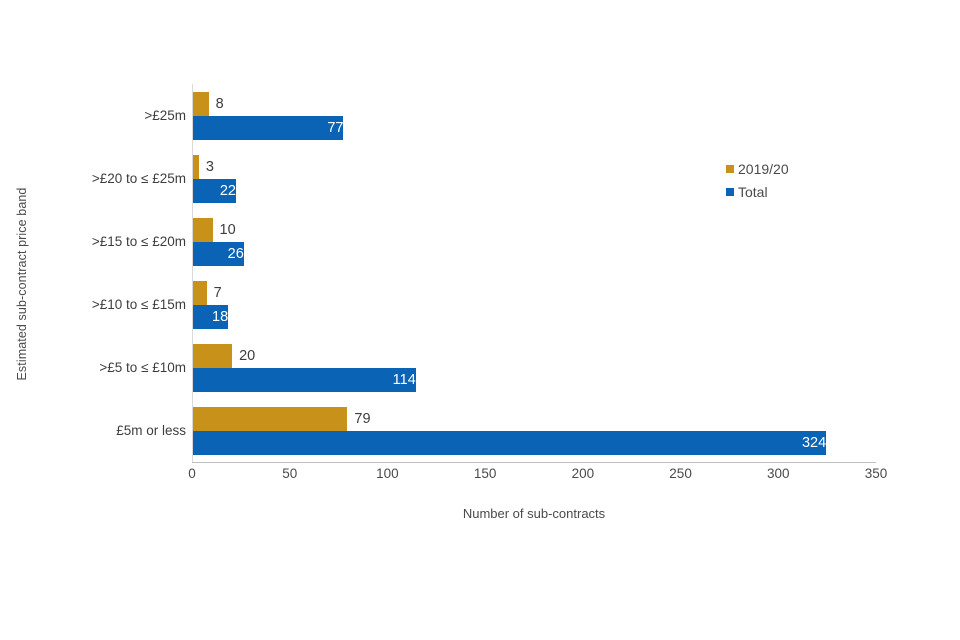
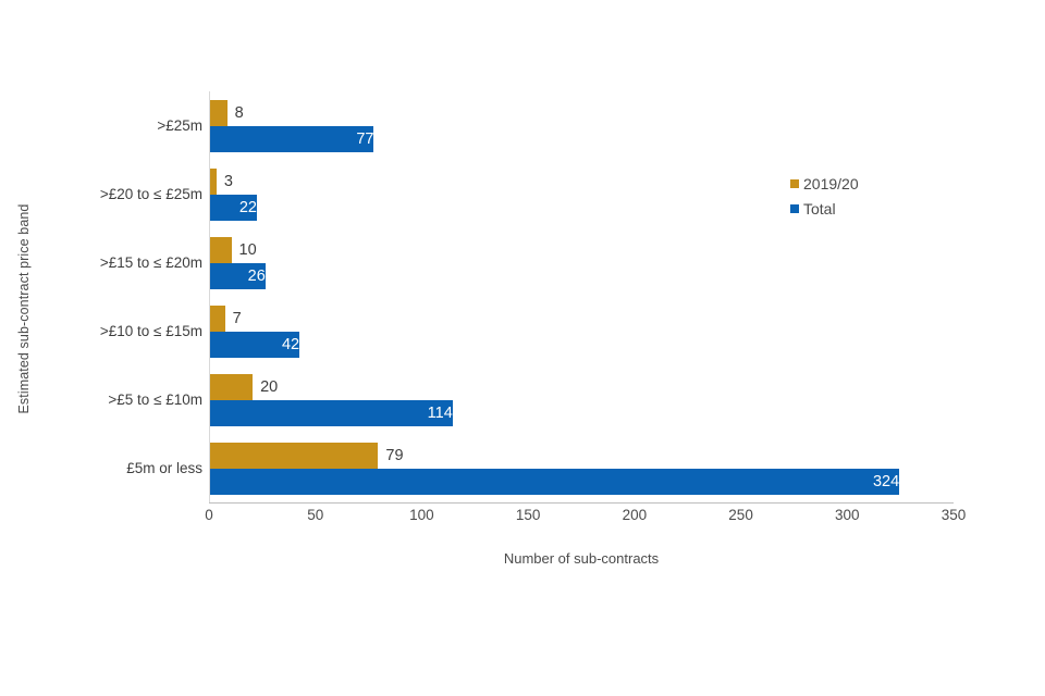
Total/>£10 to ≤ £15m: 18 -> 42
